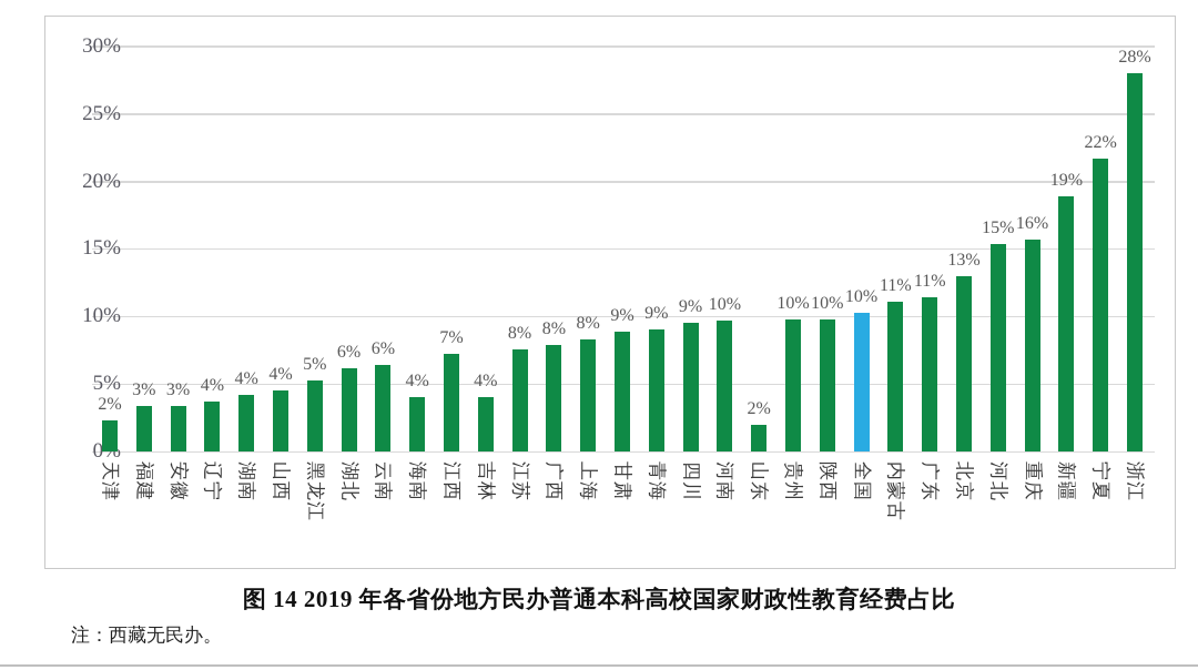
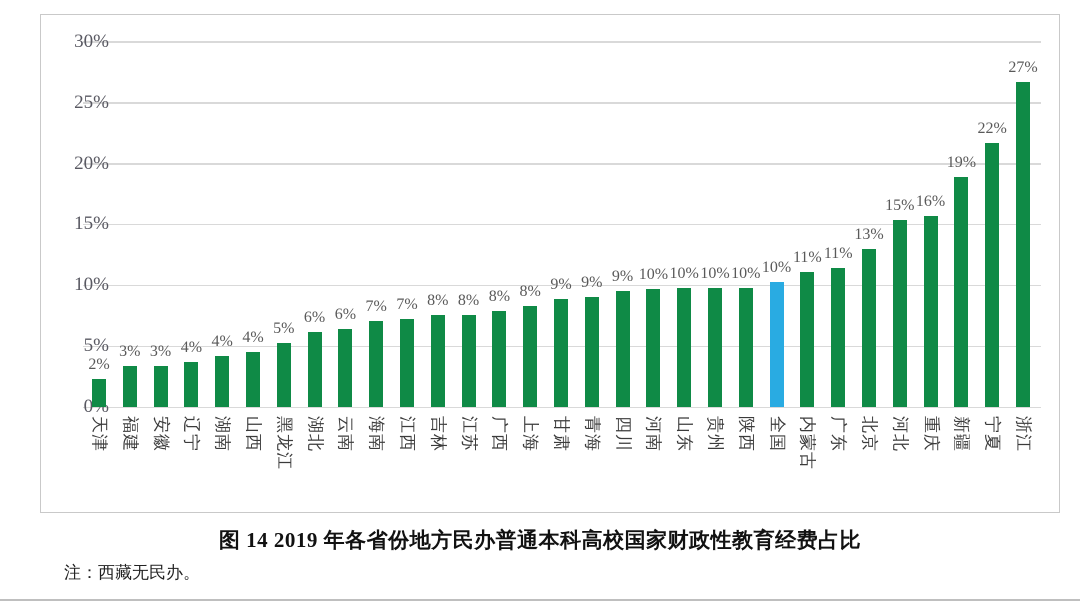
海南: 4% -> 7%
吉林: 4% -> 8%
山东: 2% -> 10%
浙江: 28% -> 27%
